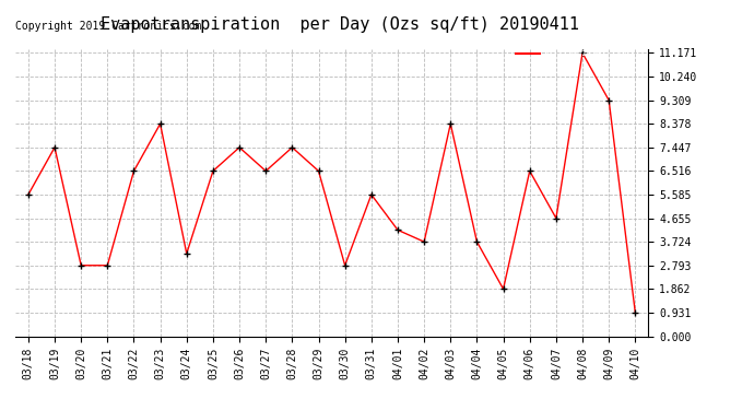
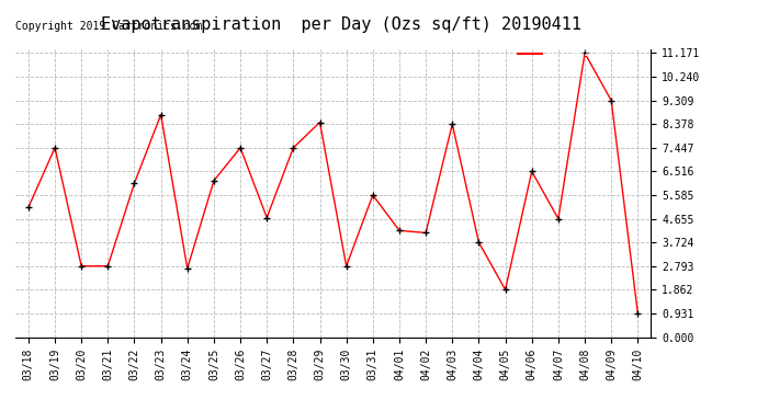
03/18: 5.58 -> 5.10
03/22: 6.52 -> 6.05
03/23: 8.38 -> 8.75
03/24: 3.26 -> 2.70
03/25: 6.52 -> 6.15
03/27: 6.52 -> 4.70
03/29: 6.52 -> 8.45
04/02: 3.72 -> 4.10
